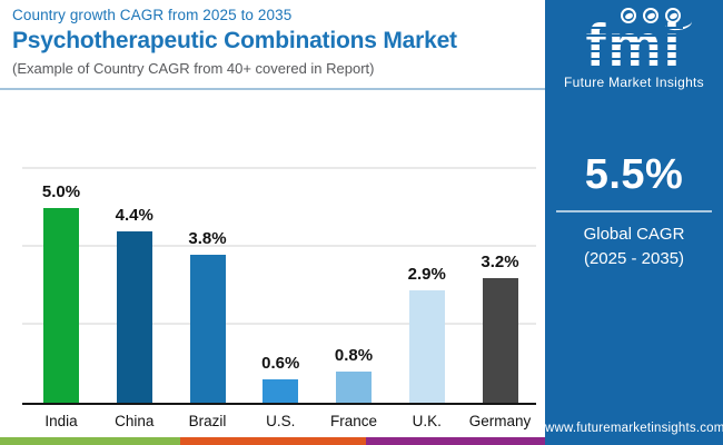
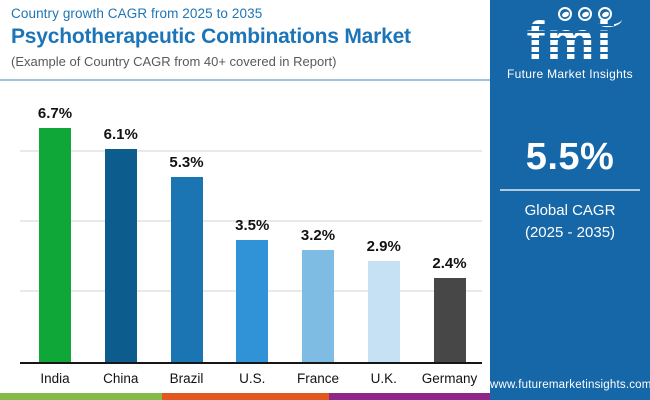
India: 5.0% -> 6.7%
China: 4.4% -> 6.1%
Brazil: 3.8% -> 5.3%
U.S.: 0.6% -> 3.5%
France: 0.8% -> 3.2%
Germany: 3.2% -> 2.4%
